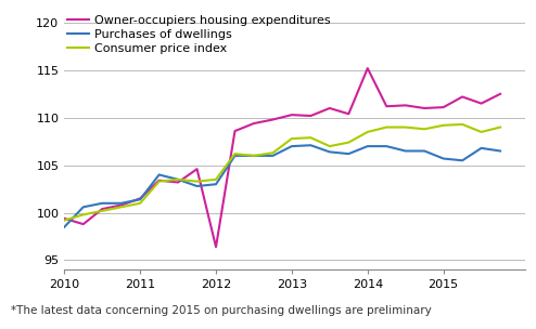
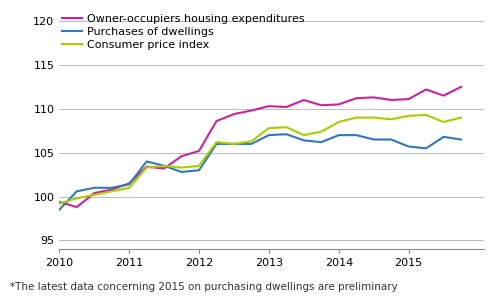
Owner-occupiers housing expenditures/2012: 96.4 -> 105.2
Owner-occupiers housing expenditures/2014: 115.2 -> 110.5
